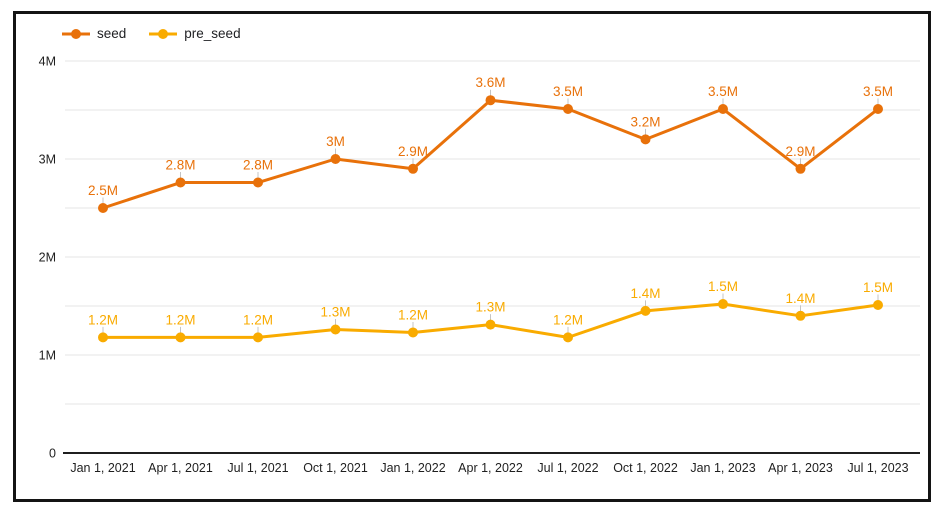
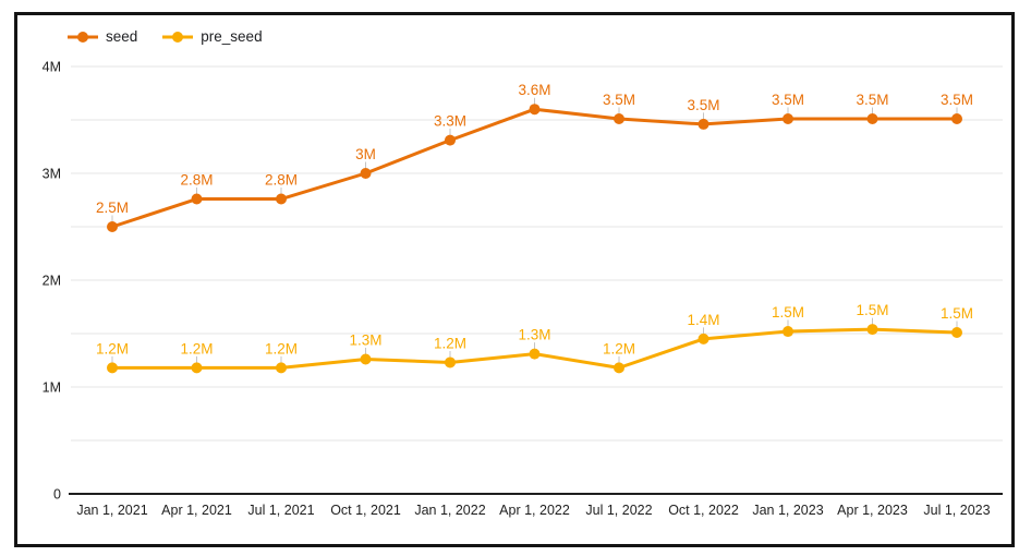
seed/Jan 1, 2022: 2.9M -> 3.3M
seed/Oct 1, 2022: 3.2M -> 3.5M
seed/Apr 1, 2023: 2.9M -> 3.5M
pre_seed/Apr 1, 2023: 1.4M -> 1.5M
